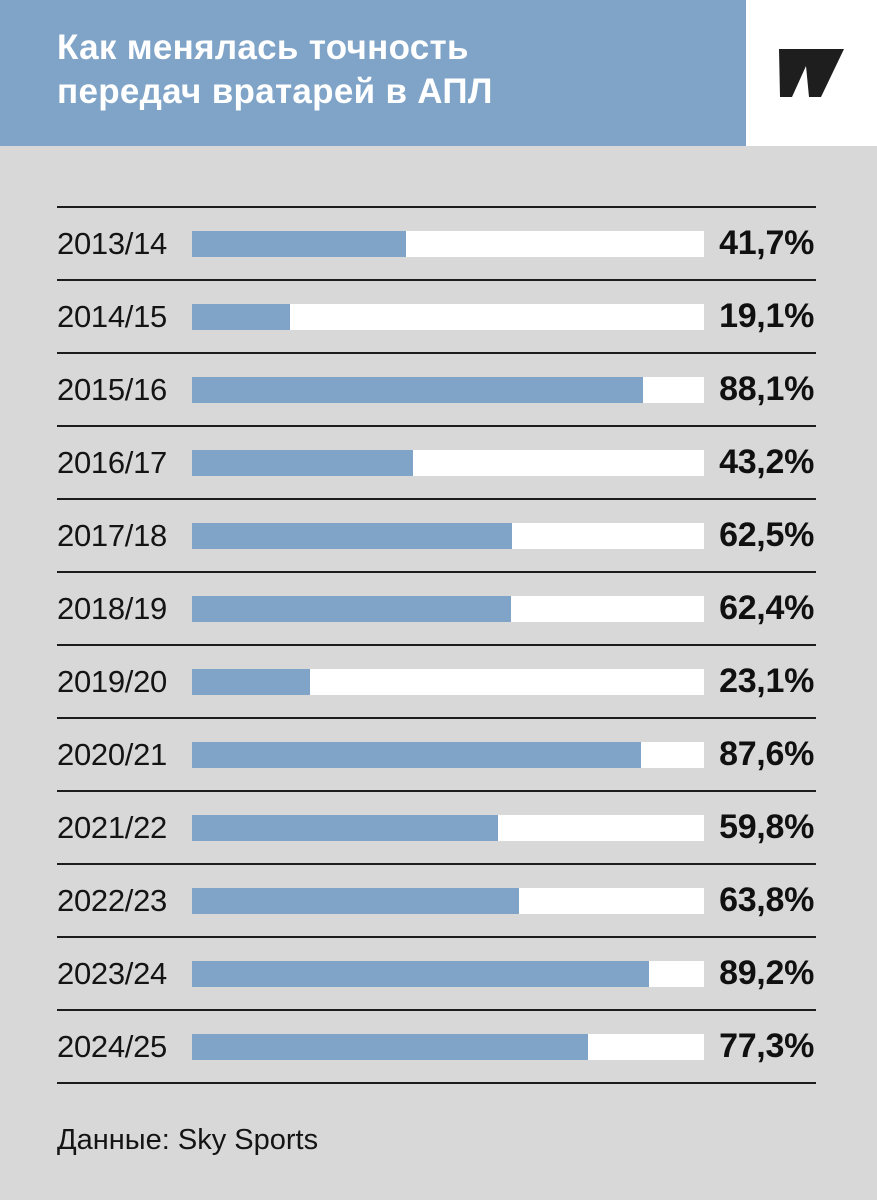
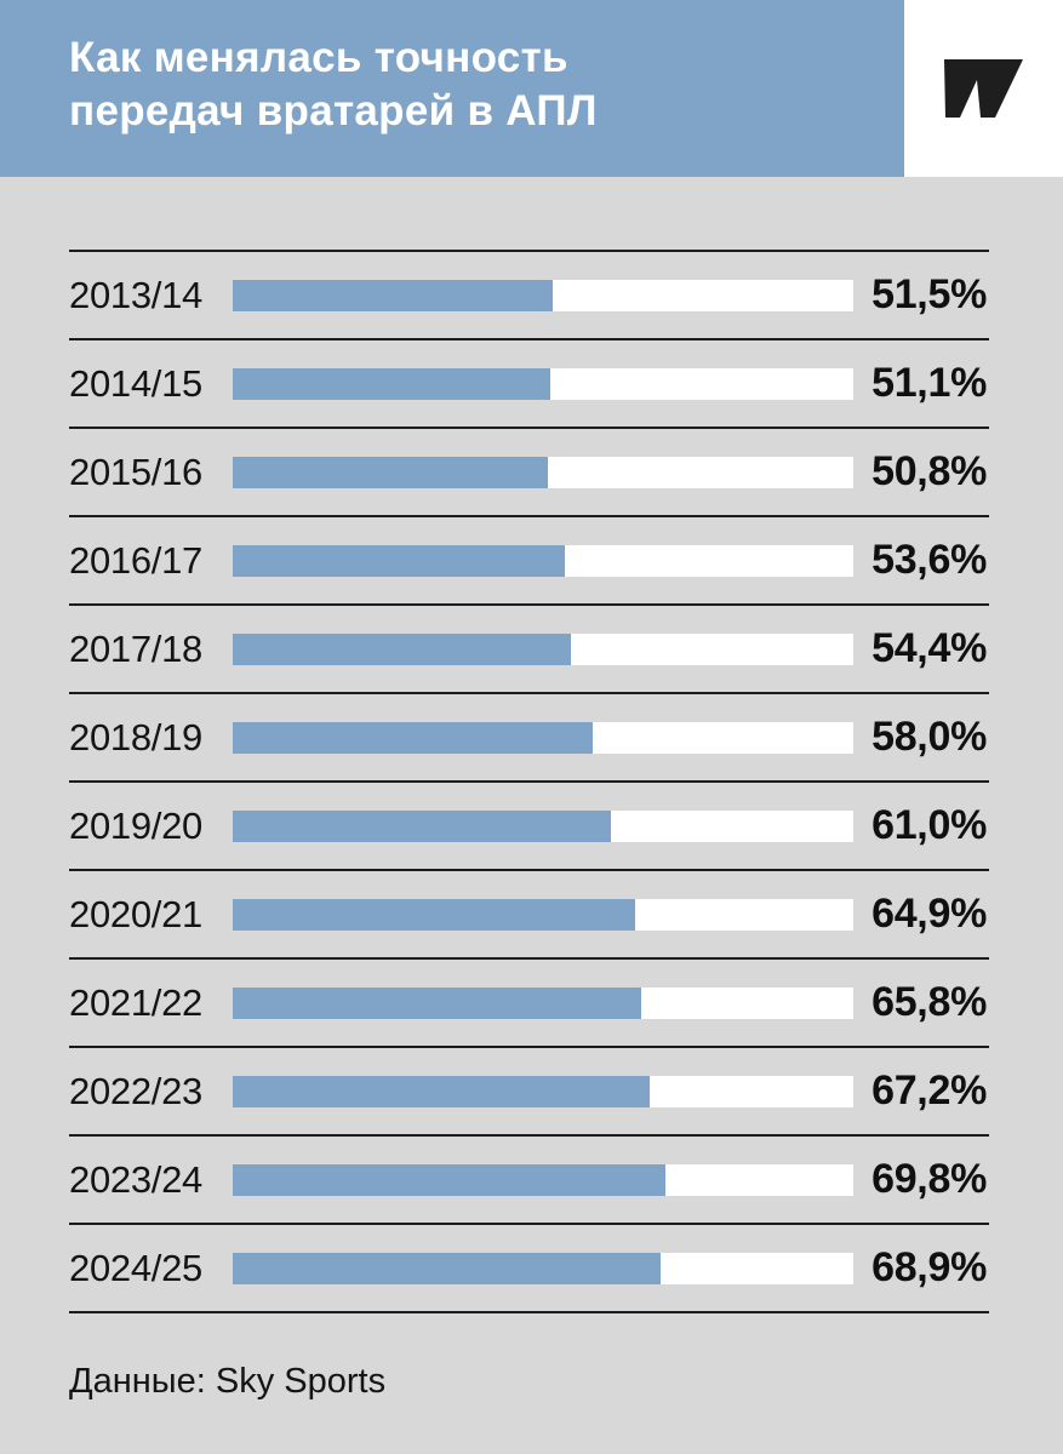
2013/14: 41,7% -> 51,5%
2014/15: 19,1% -> 51,1%
2015/16: 88,1% -> 50,8%
2016/17: 43,2% -> 53,6%
2017/18: 62,5% -> 54,4%
2018/19: 62,4% -> 58,0%
2019/20: 23,1% -> 61,0%
2020/21: 87,6% -> 64,9%
2021/22: 59,8% -> 65,8%
2022/23: 63,8% -> 67,2%
2023/24: 89,2% -> 69,8%
2024/25: 77,3% -> 68,9%
